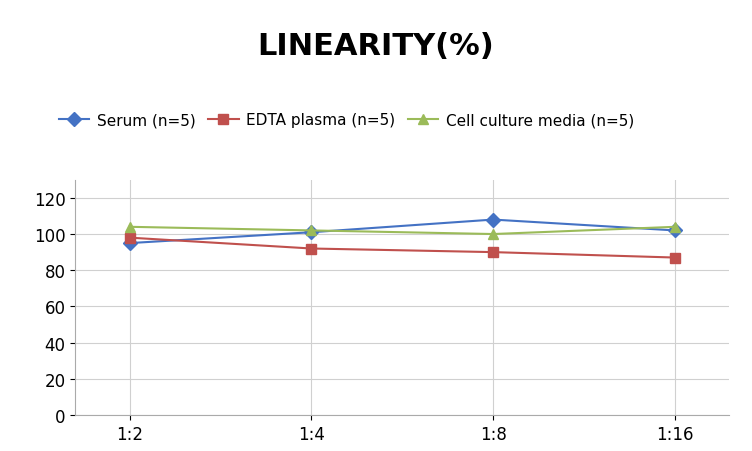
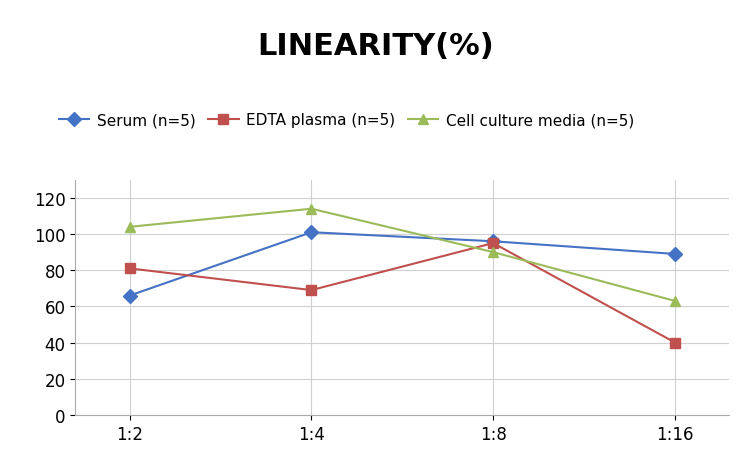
Serum (n=5)/1:2: 95 -> 66
EDTA plasma (n=5)/1:2: 98 -> 81
EDTA plasma (n=5)/1:4: 92 -> 69
Cell culture media (n=5)/1:4: 102 -> 114
Serum (n=5)/1:8: 108 -> 96
EDTA plasma (n=5)/1:8: 90 -> 95
Cell culture media (n=5)/1:8: 100 -> 90
Serum (n=5)/1:16: 102 -> 89
EDTA plasma (n=5)/1:16: 87 -> 40
Cell culture media (n=5)/1:16: 104 -> 63
